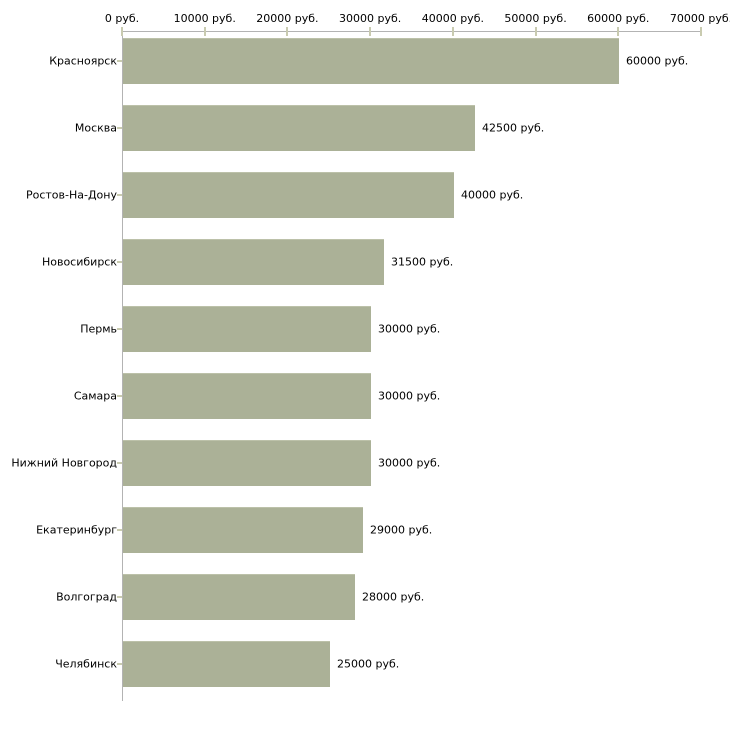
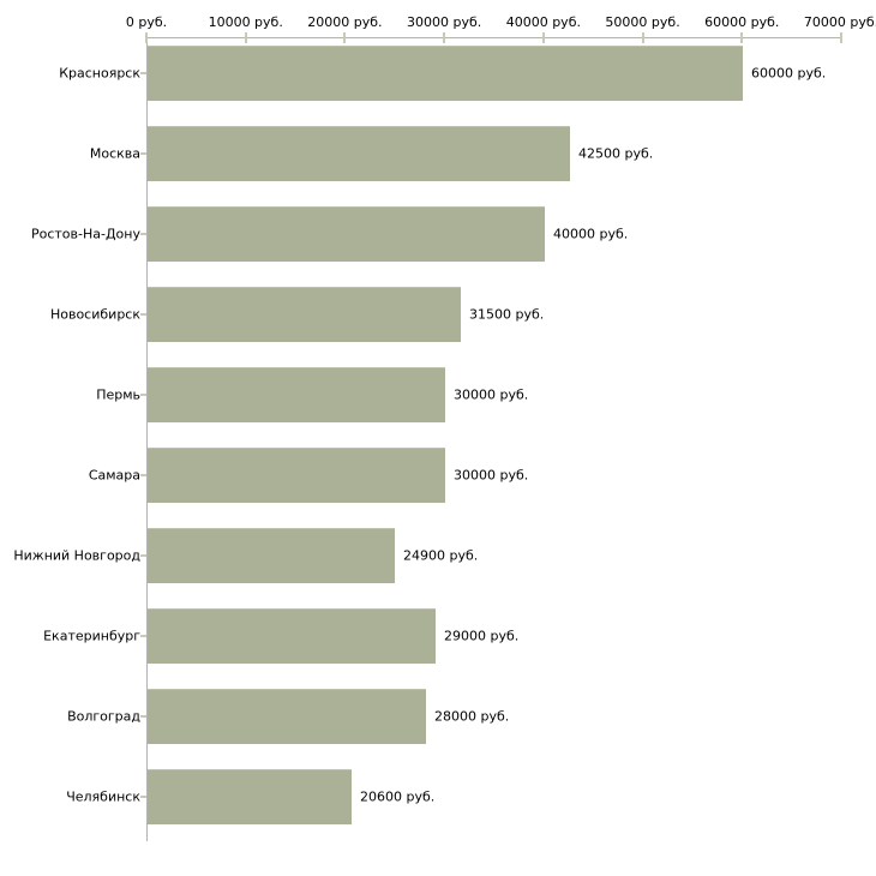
Нижний Новгород: 30000 -> 24900
Челябинск: 25000 -> 20600
